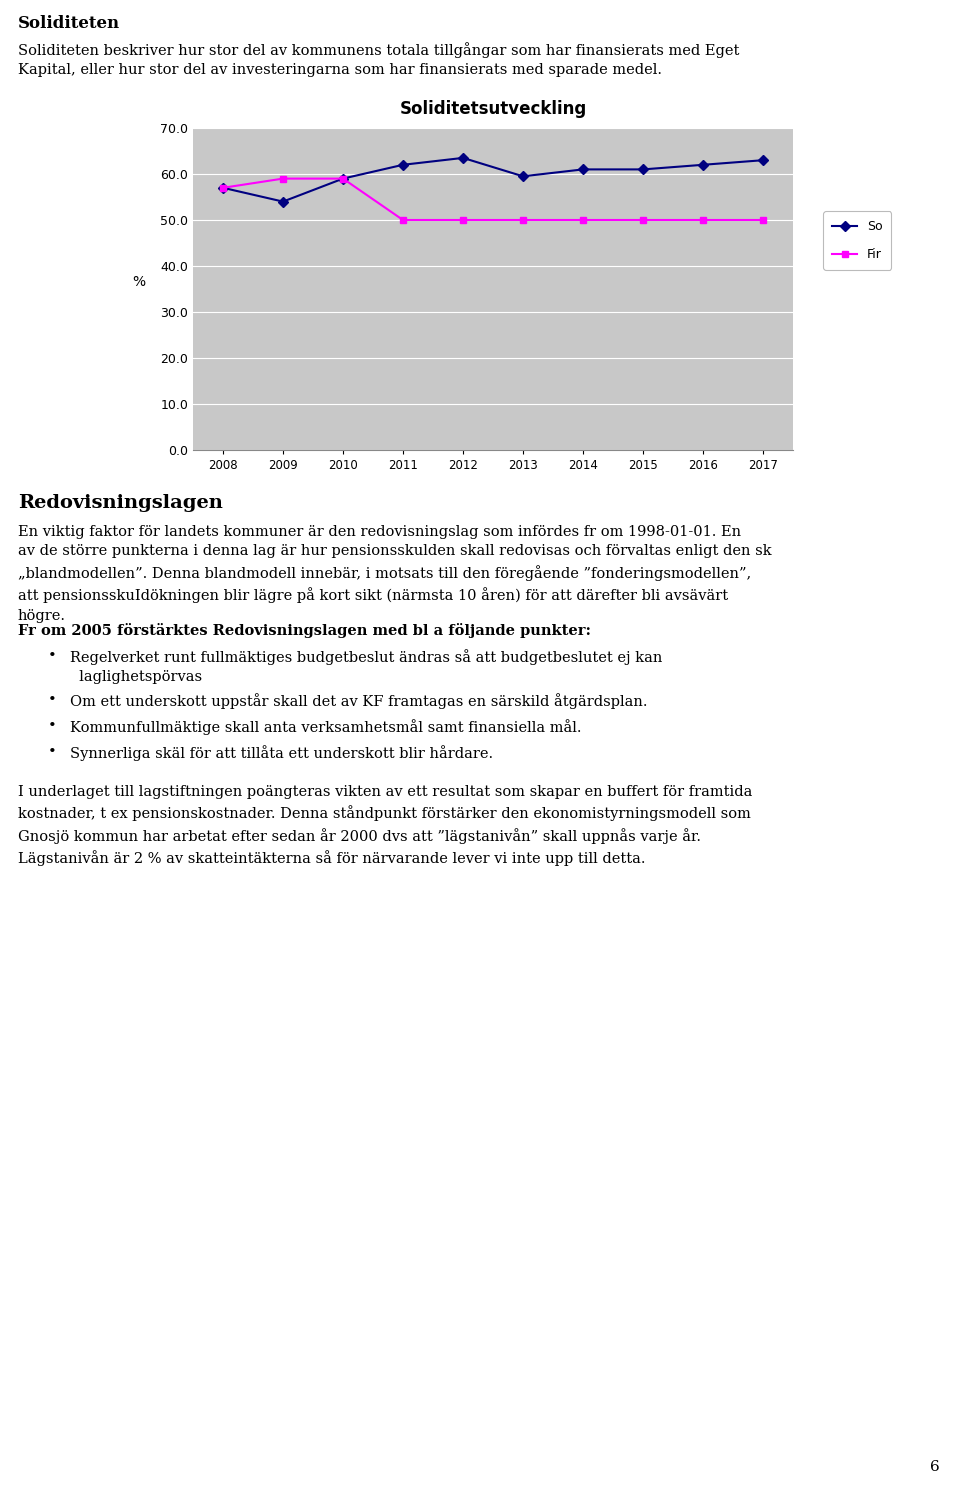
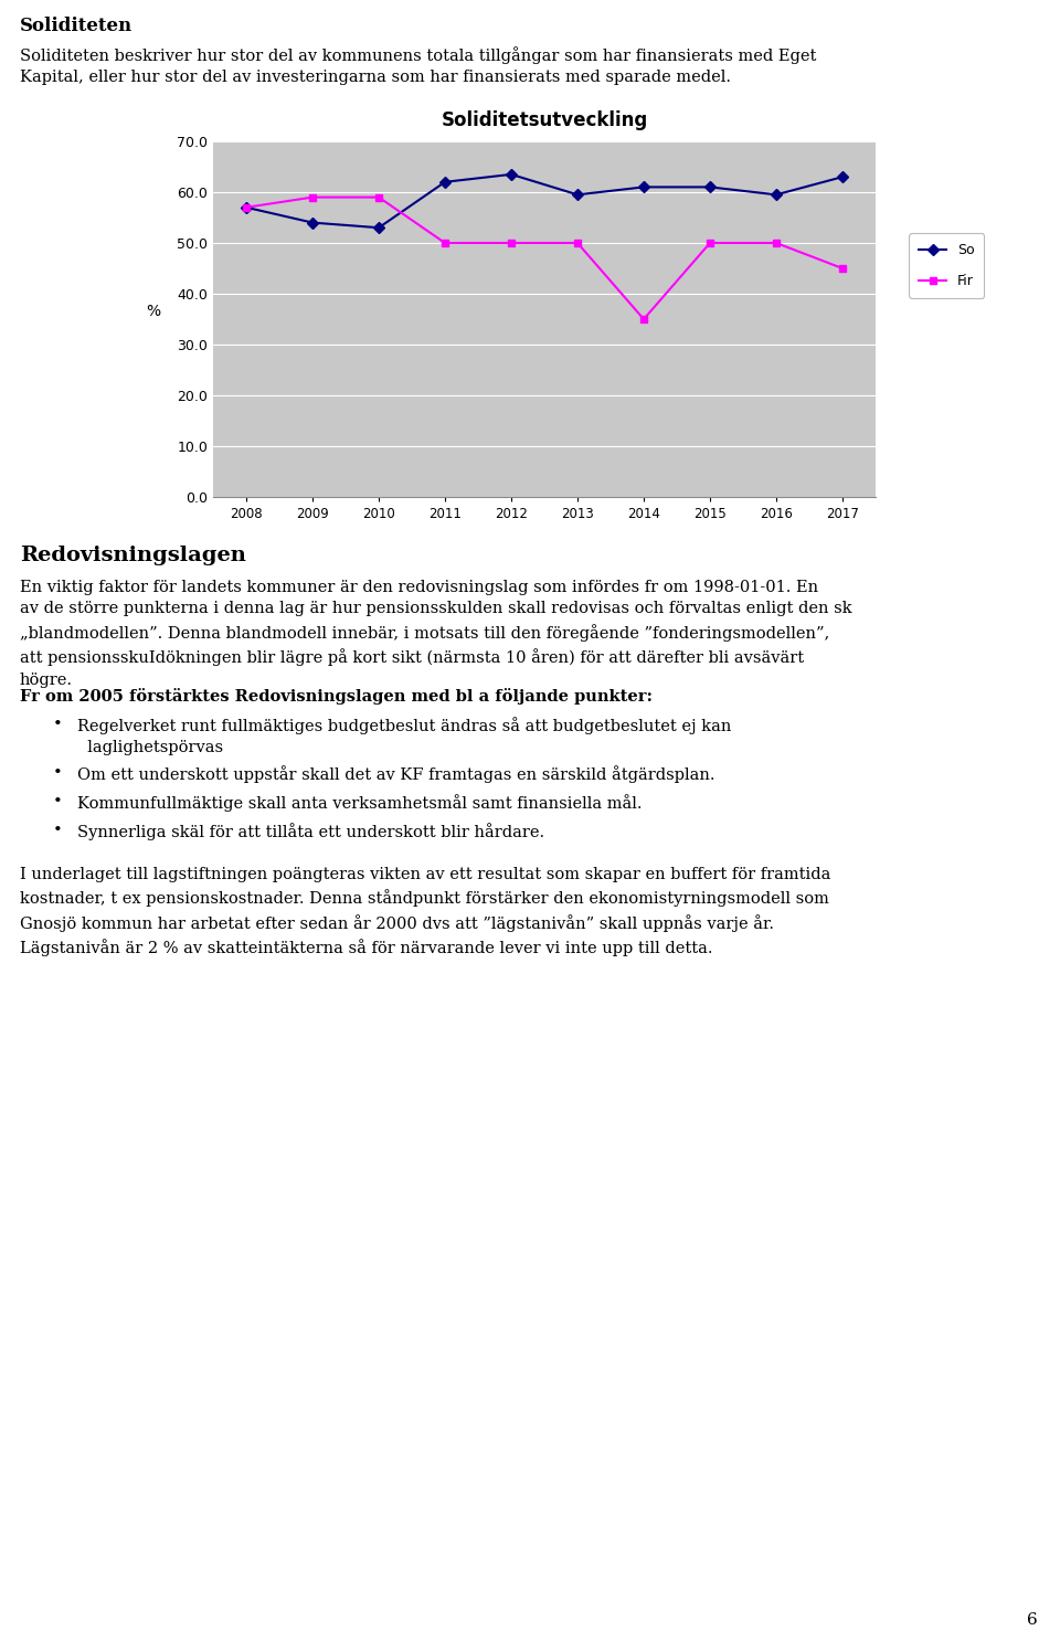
So/2010: 59.0 -> 53.0
Fir/2014: 50 -> 35
So/2016: 62.0 -> 59.5
Fir/2017: 50 -> 45
